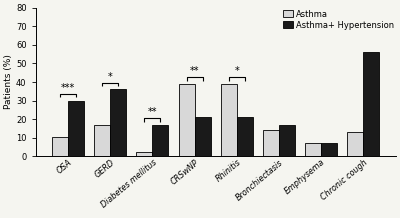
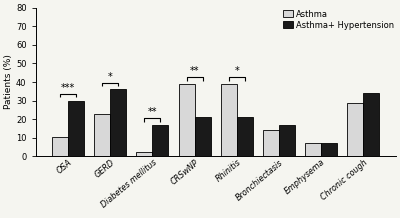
Asthma/GERD: 17 -> 23
Asthma/Chronic cough: 13 -> 29
Asthma+ Hypertension/Chronic cough: 56 -> 34
